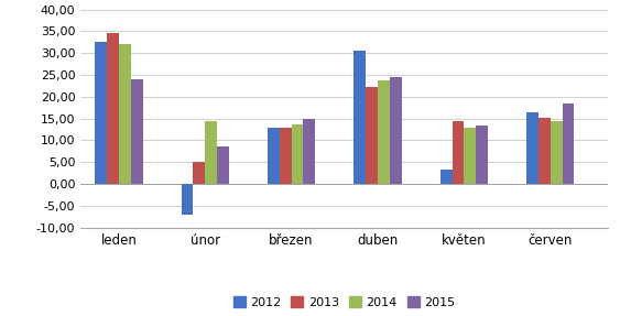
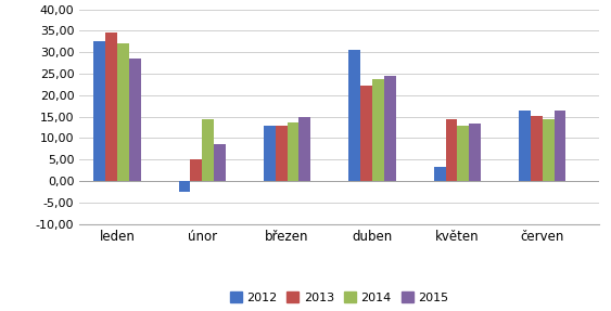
2015/leden: 24,0 -> 28,5
2012/únor: -7,0 -> -2,5
2015/červen: 18,5 -> 16,3
